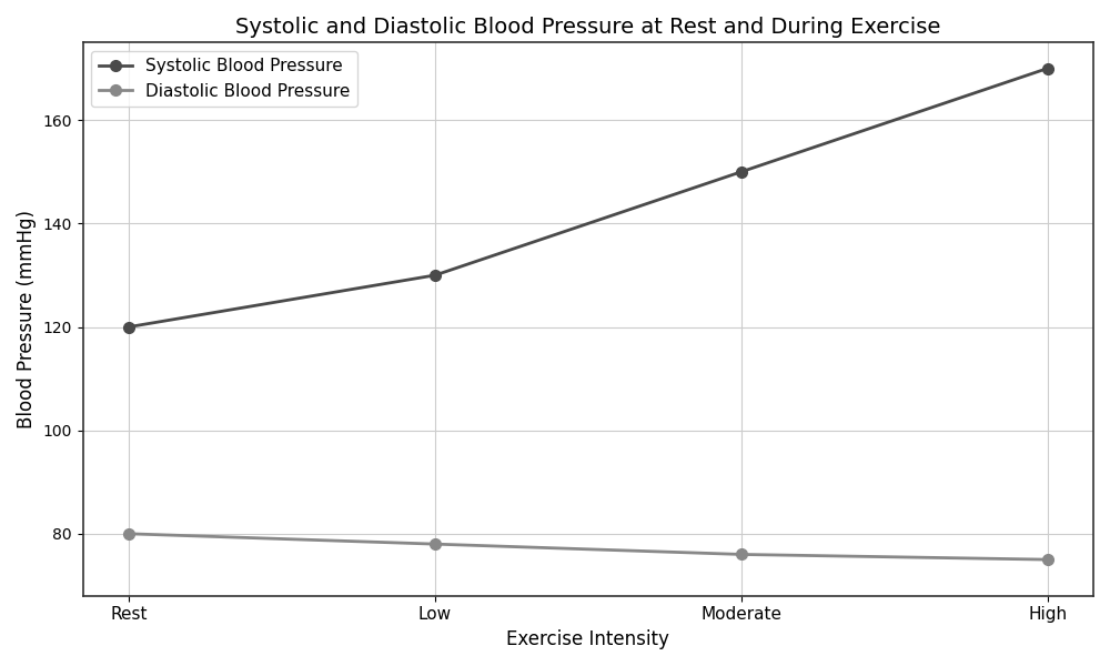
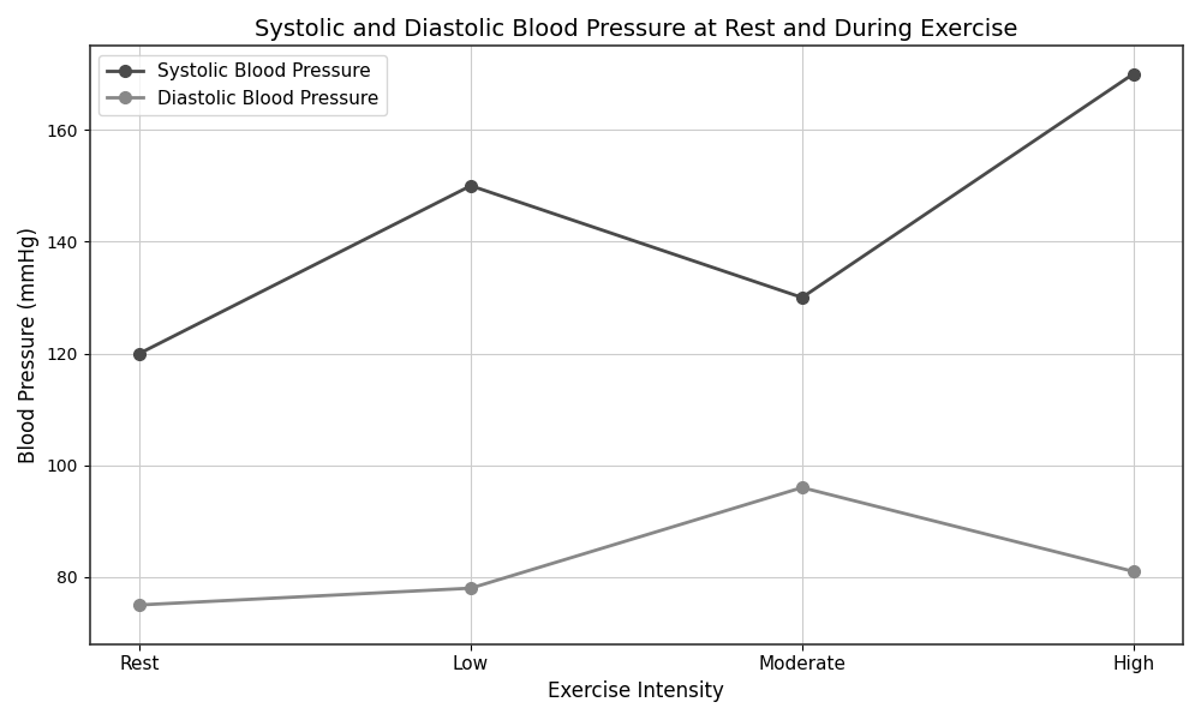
Diastolic Blood Pressure/Rest: 80 -> 75
Systolic Blood Pressure/Low: 130 -> 150
Systolic Blood Pressure/Moderate: 150 -> 130
Diastolic Blood Pressure/Moderate: 76 -> 96
Diastolic Blood Pressure/High: 75 -> 81
